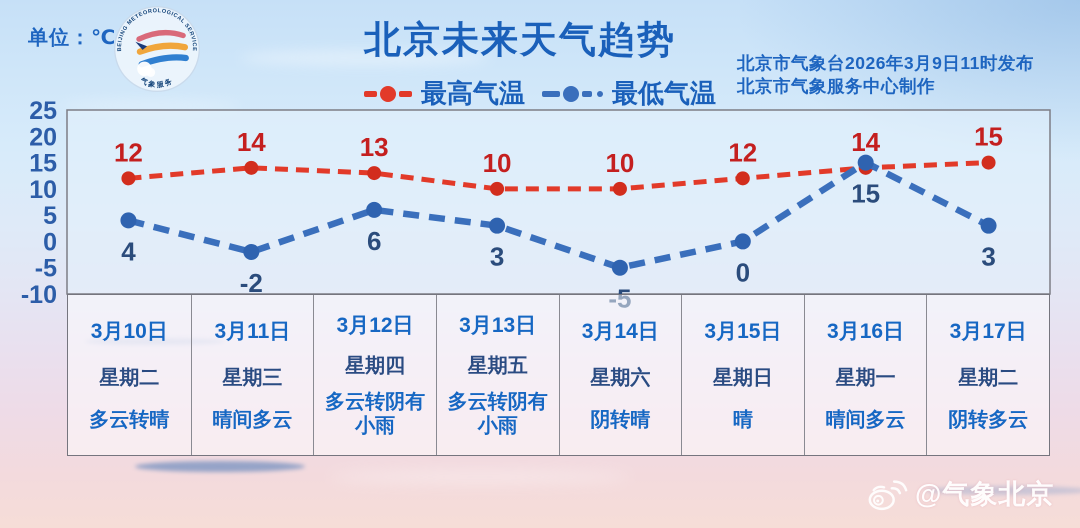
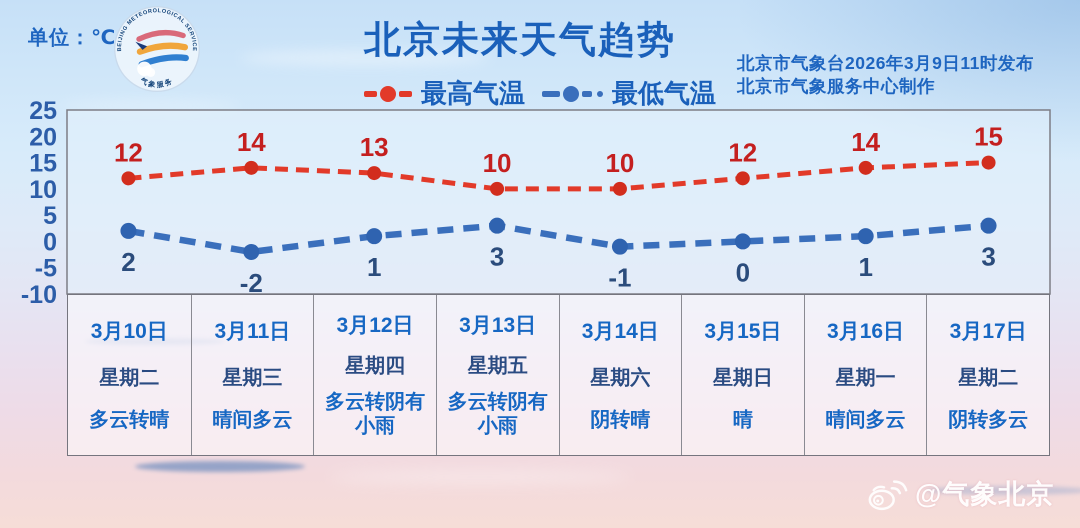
最低气温/3月10日: 4 -> 2
最低气温/3月12日: 6 -> 1
最低气温/3月14日: -5 -> -1
最低气温/3月16日: 15 -> 1
